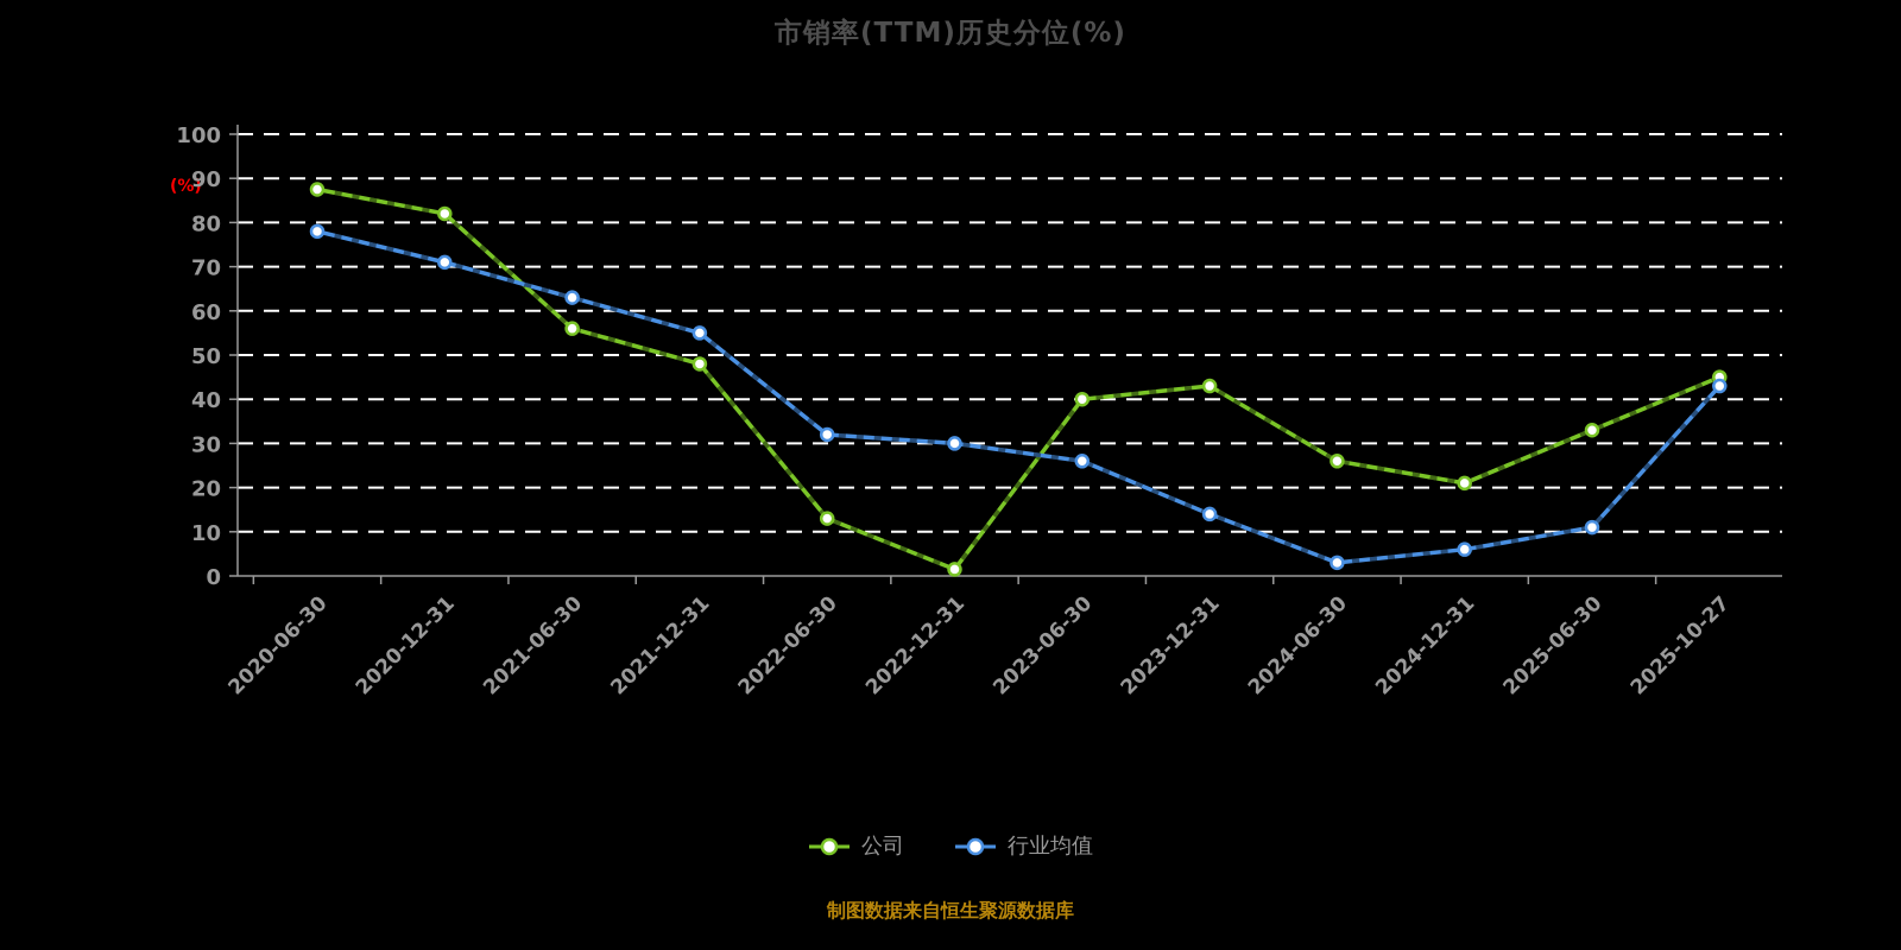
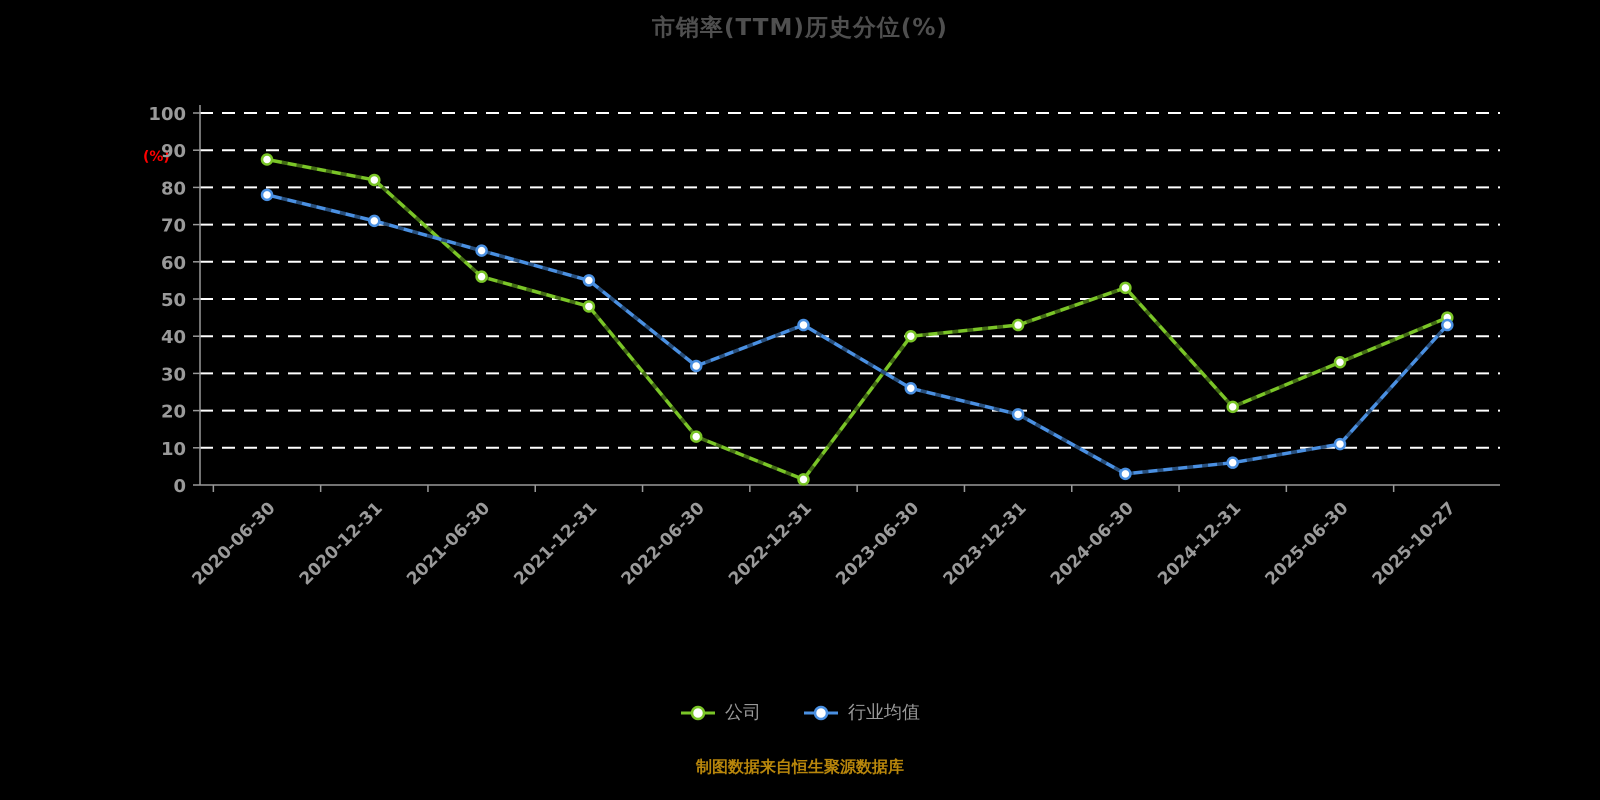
行业均值/2022-12-31: 30 -> 43
行业均值/2023-12-31: 14 -> 19
公司/2024-06-30: 26 -> 53
